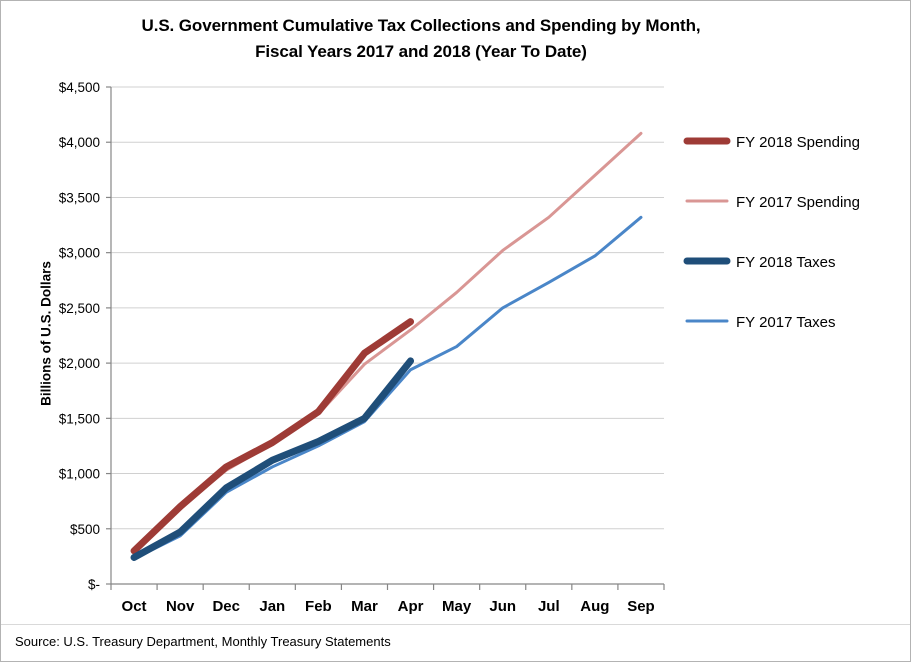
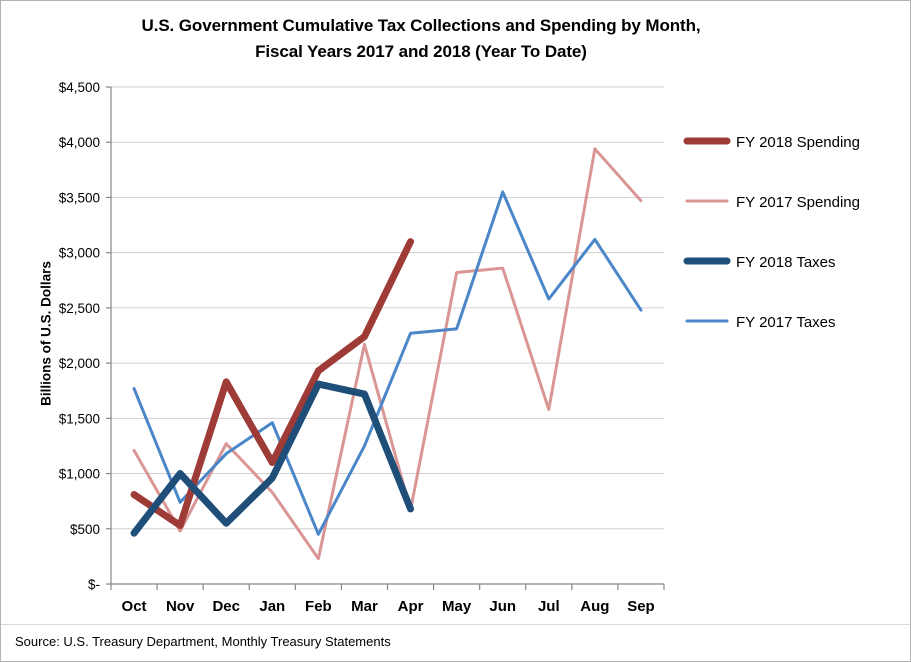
FY 2018 Spending/Oct: $300 -> $810
FY 2017 Spending/Oct: $280 -> $1210
FY 2018 Taxes/Oct: $240 -> $460
FY 2017 Taxes/Oct: $230 -> $1770
FY 2018 Spending/Nov: $700 -> $530
FY 2017 Spending/Nov: $690 -> $480
FY 2018 Taxes/Nov: $470 -> $1000
FY 2017 Taxes/Nov: $440 -> $740
FY 2018 Spending/Dec: $1060 -> $1830
FY 2017 Spending/Dec: $1030 -> $1270
FY 2018 Taxes/Dec: $870 -> $550
FY 2017 Taxes/Dec: $830 -> $1180
FY 2018 Spending/Jan: $1280 -> $1100
FY 2017 Spending/Jan: $1270 -> $830
FY 2018 Taxes/Jan: $1120 -> $960
FY 2017 Taxes/Jan: $1060 -> $1460
FY 2018 Spending/Feb: $1560 -> $1930
FY 2017 Spending/Feb: $1540 -> $230
FY 2018 Taxes/Feb: $1290 -> $1810
FY 2017 Taxes/Feb: $1250 -> $450
FY 2018 Spending/Mar: $2090 -> $2240
FY 2017 Spending/Mar: $1990 -> $2170
FY 2018 Taxes/Mar: $1500 -> $1720
FY 2017 Taxes/Mar: $1470 -> $1250
FY 2018 Spending/Apr: $2380 -> $3100
FY 2017 Spending/Apr: $2300 -> $670
FY 2018 Taxes/Apr: $2020 -> $680
FY 2017 Taxes/Apr: $1940 -> $2270
FY 2017 Spending/May: $2640 -> $2820
FY 2017 Taxes/May: $2150 -> $2310
FY 2017 Spending/Jun: $3020 -> $2860
FY 2017 Taxes/Jun: $2500 -> $3550
FY 2017 Spending/Jul: $3320 -> $1580
FY 2017 Taxes/Jul: $2730 -> $2580
FY 2017 Spending/Aug: $3700 -> $3940
FY 2017 Taxes/Aug: $2970 -> $3120
FY 2017 Spending/Sep: $4080 -> $3470
FY 2017 Taxes/Sep: $3320 -> $2480
